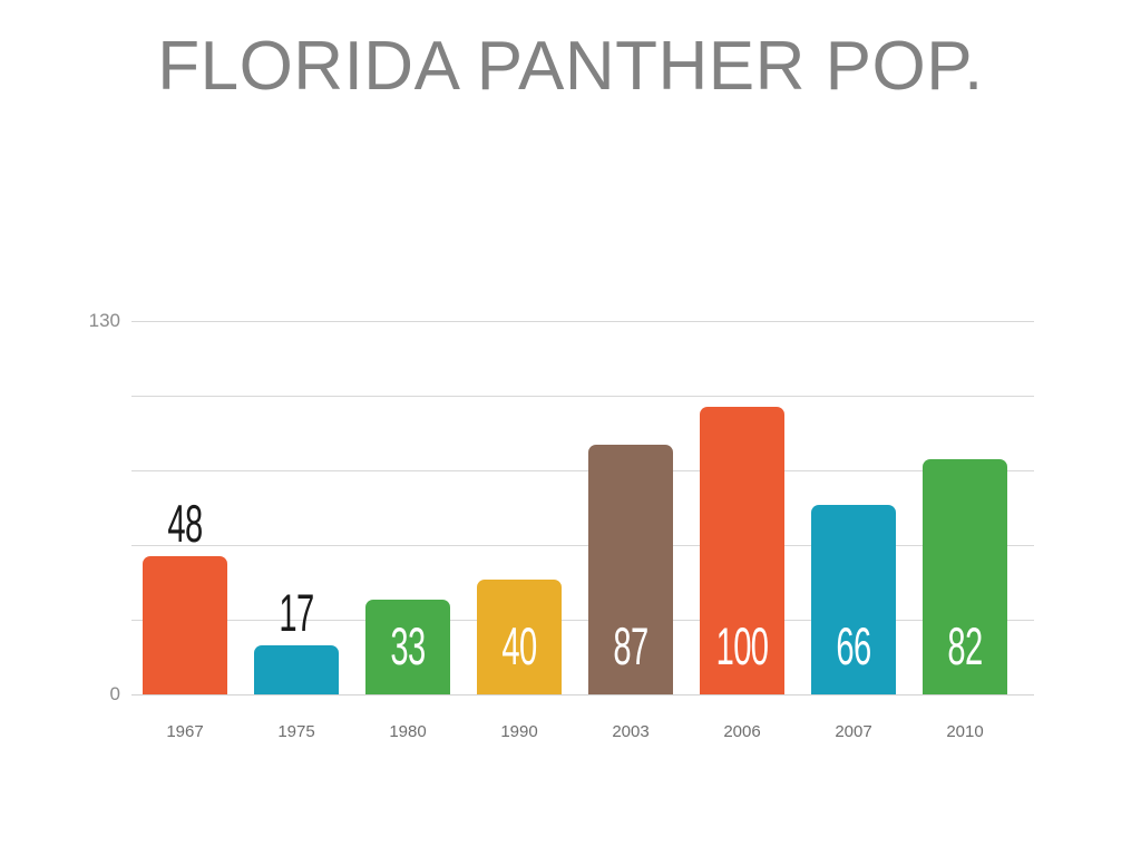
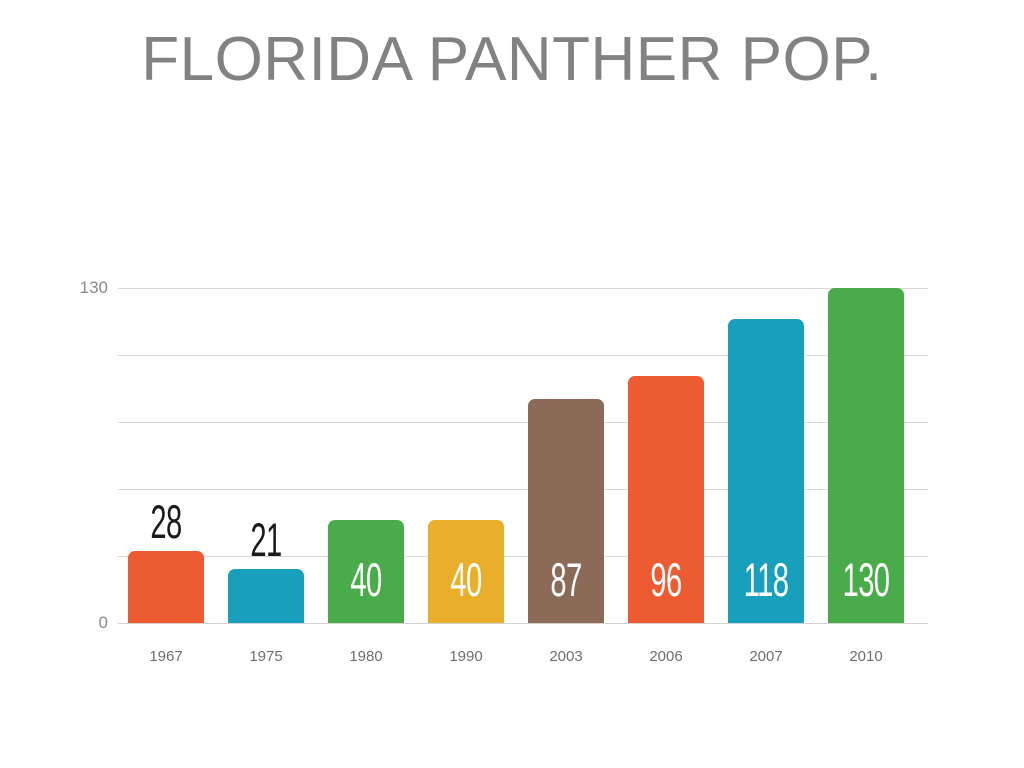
1967: 48 -> 28
1975: 17 -> 21
1980: 33 -> 40
2006: 100 -> 96
2007: 66 -> 118
2010: 82 -> 130
